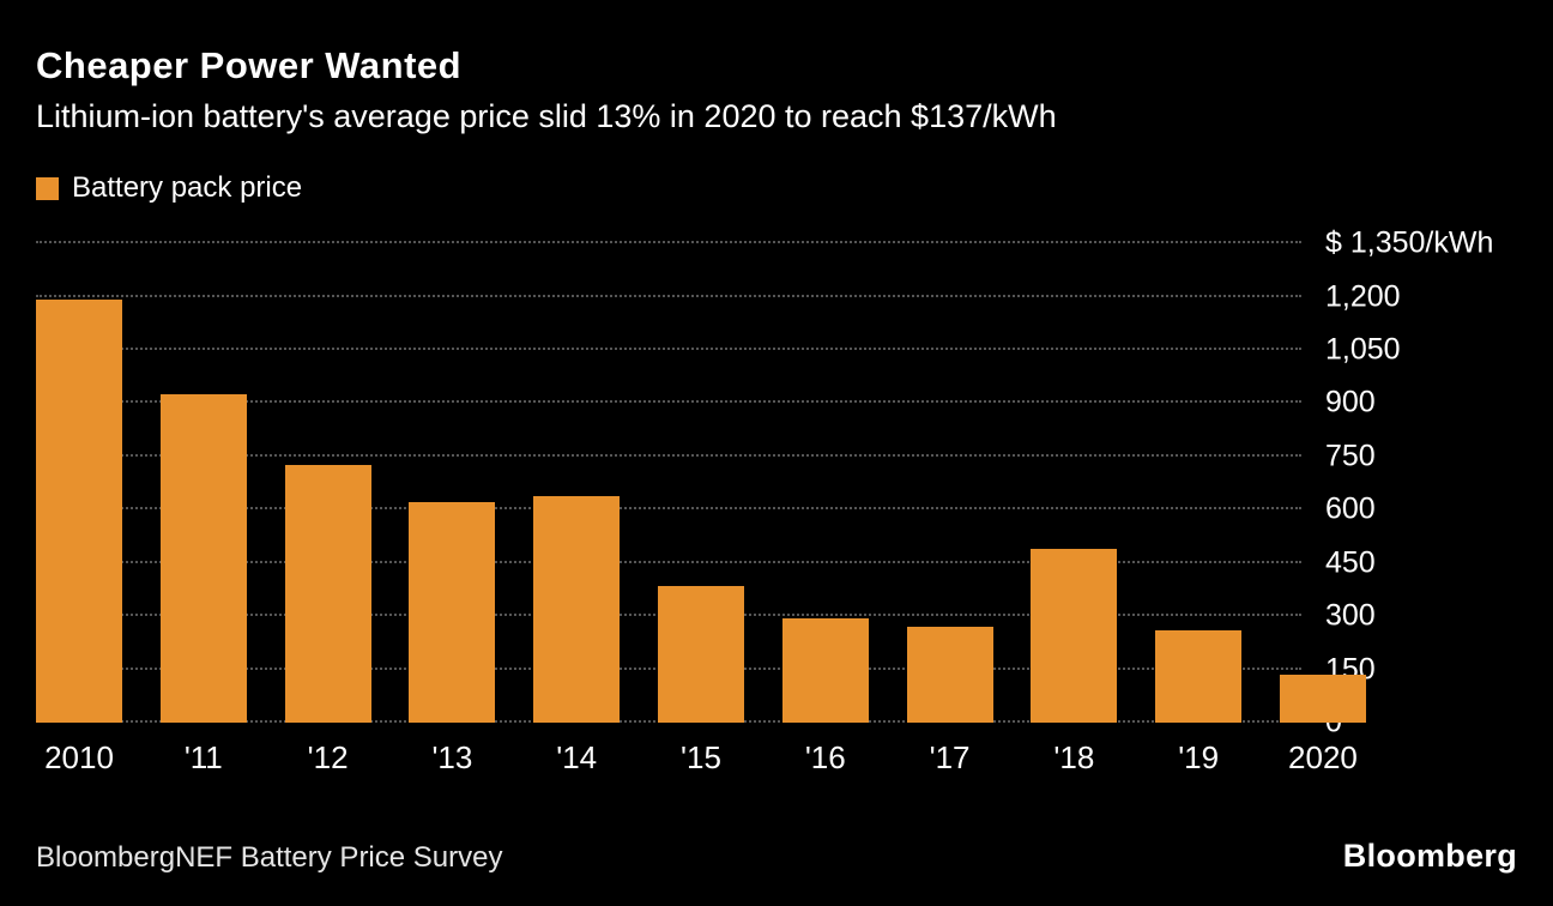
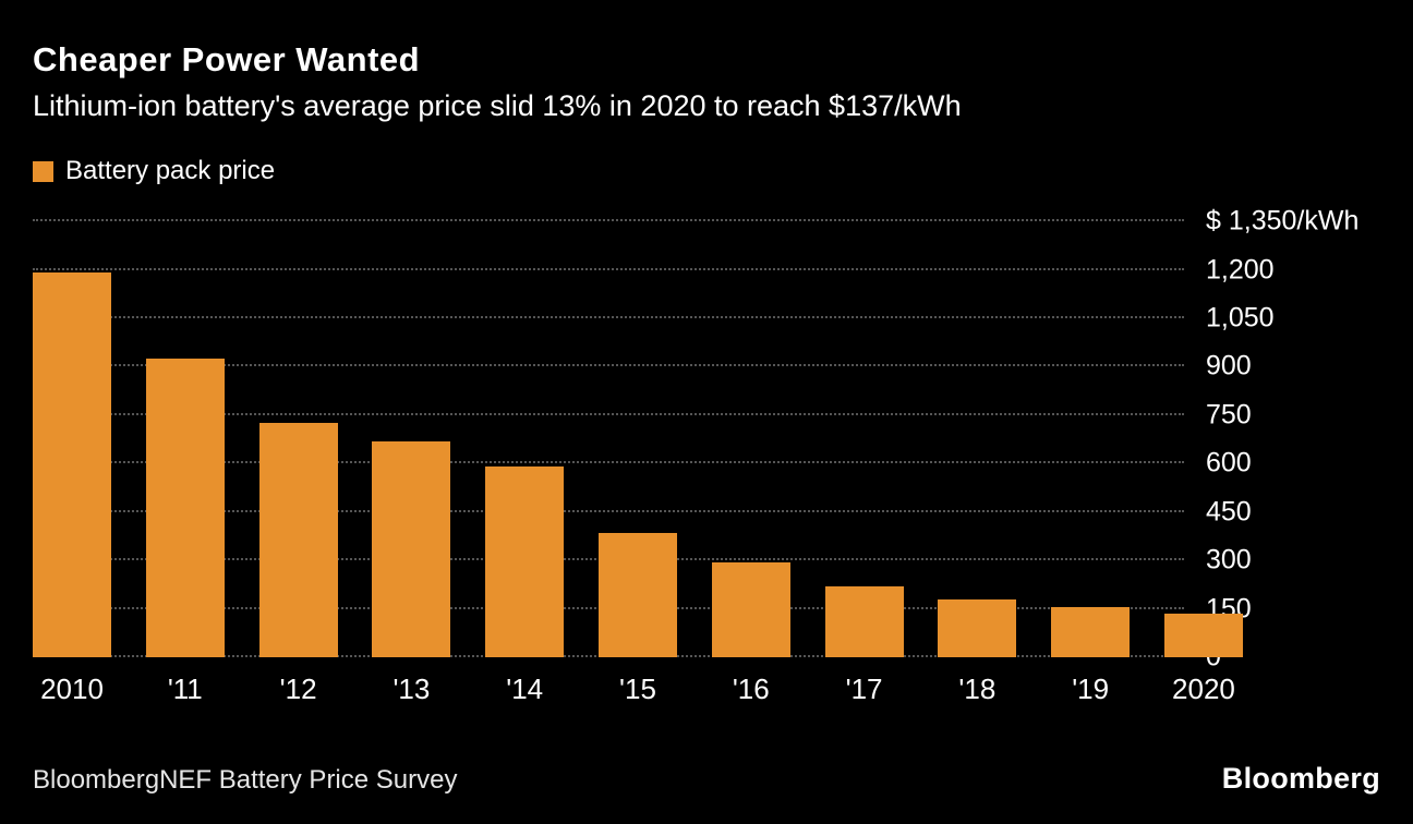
'13: 620 -> 670
'14: 640 -> 590
'17: 270 -> 220
'18: 490 -> 180
'19: 260 -> 160
